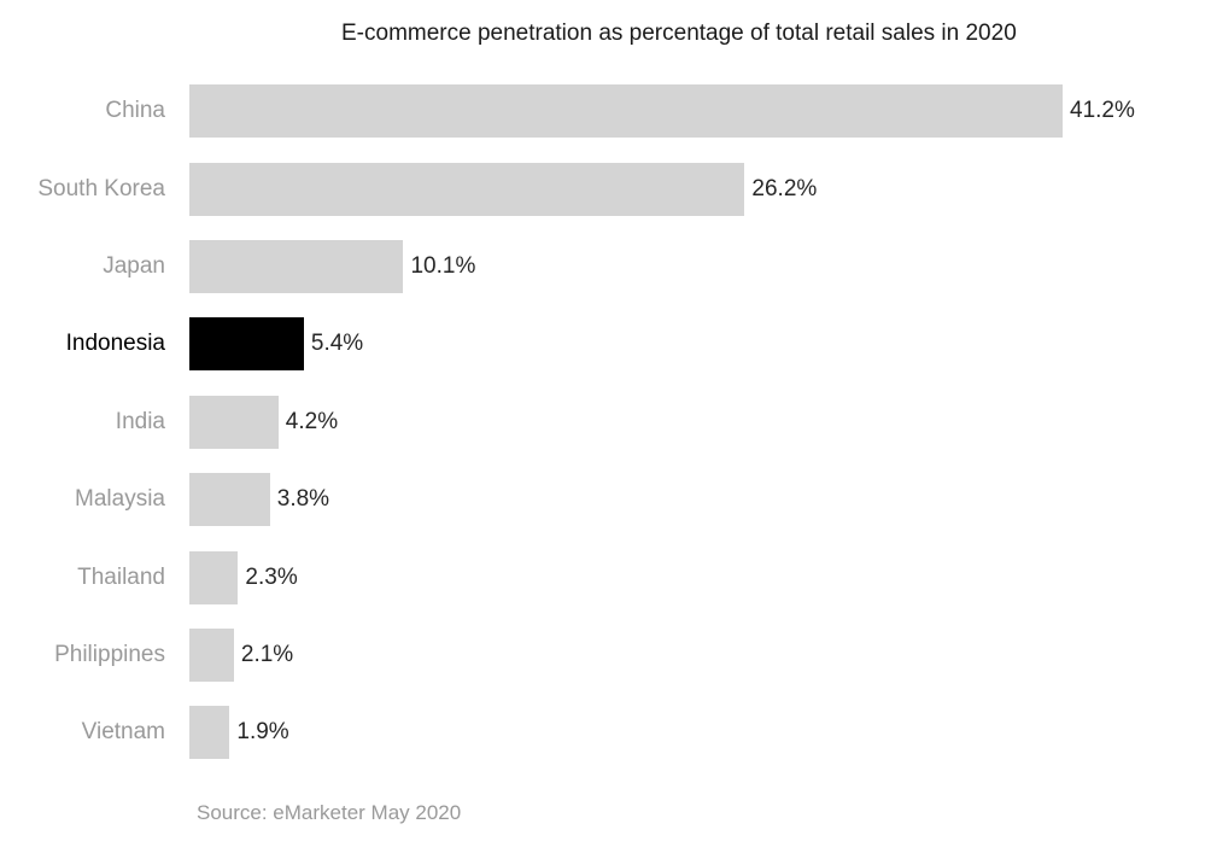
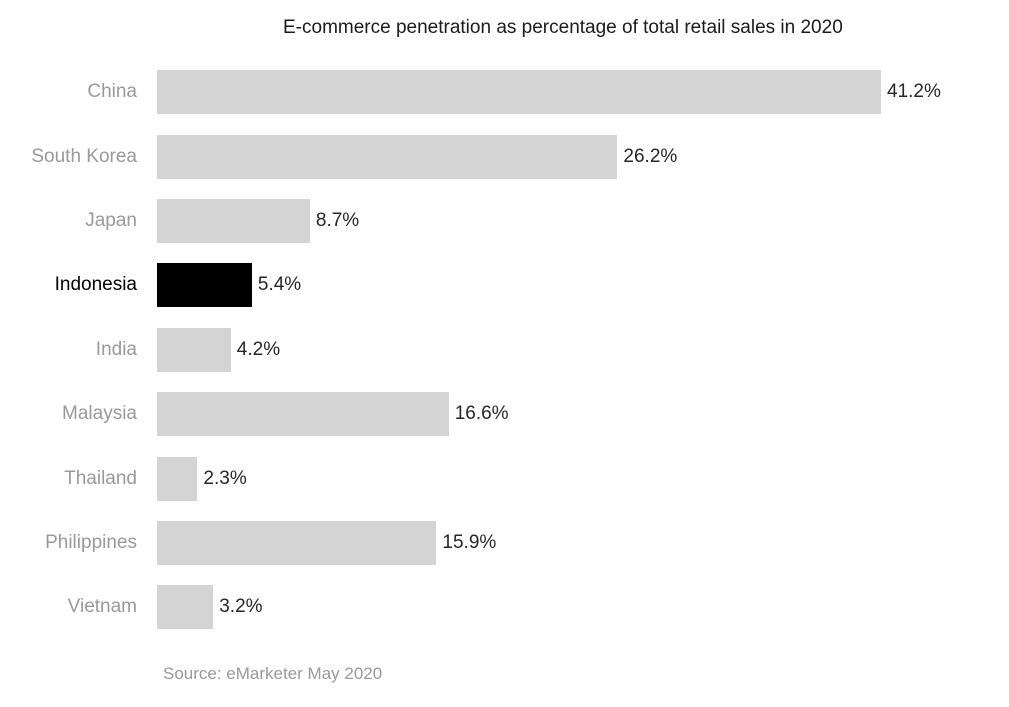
Japan: 10.1% -> 8.7%
Malaysia: 3.8% -> 16.6%
Philippines: 2.1% -> 15.9%
Vietnam: 1.9% -> 3.2%
